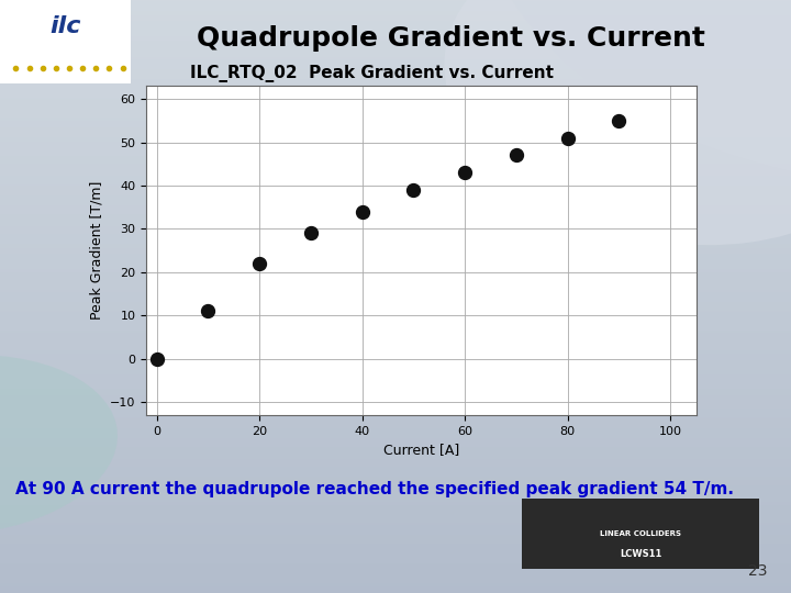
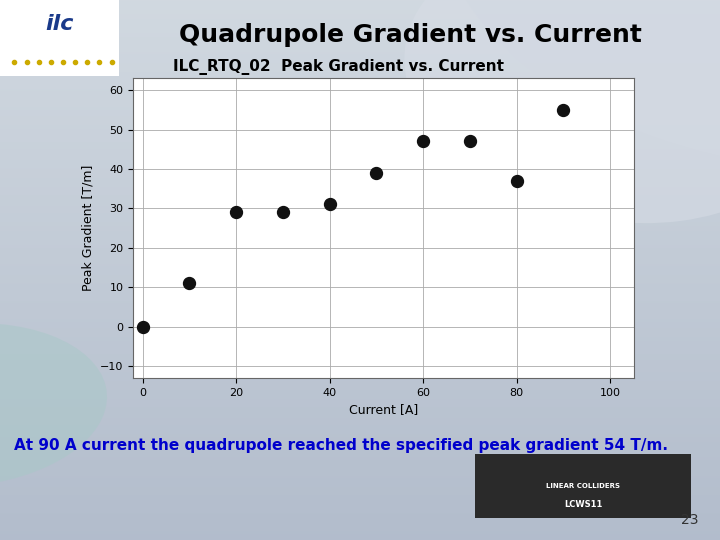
20: 22 -> 29
40: 34 -> 31
60: 43 -> 47
80: 51 -> 37
